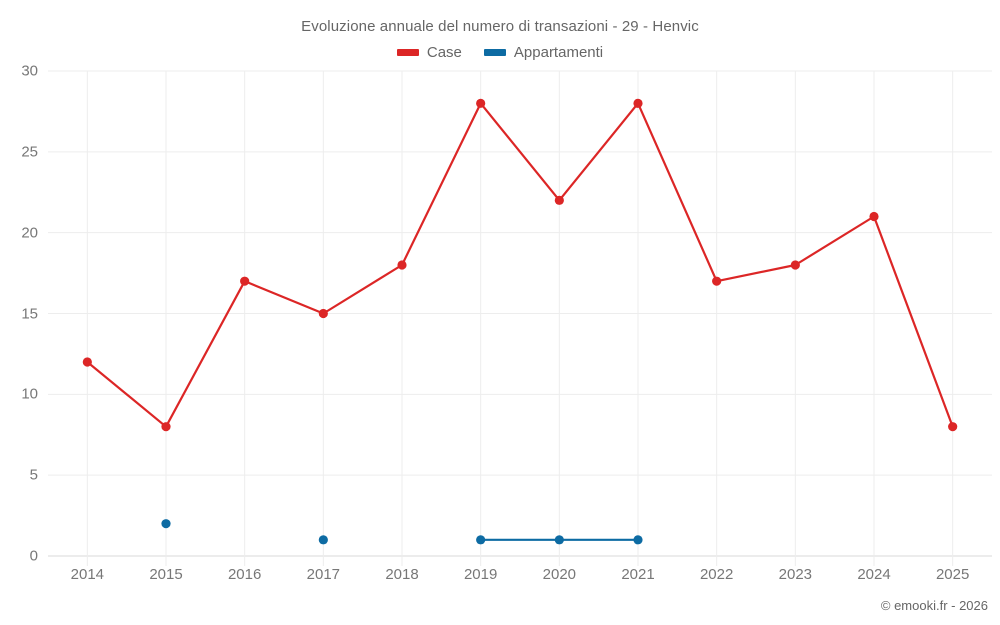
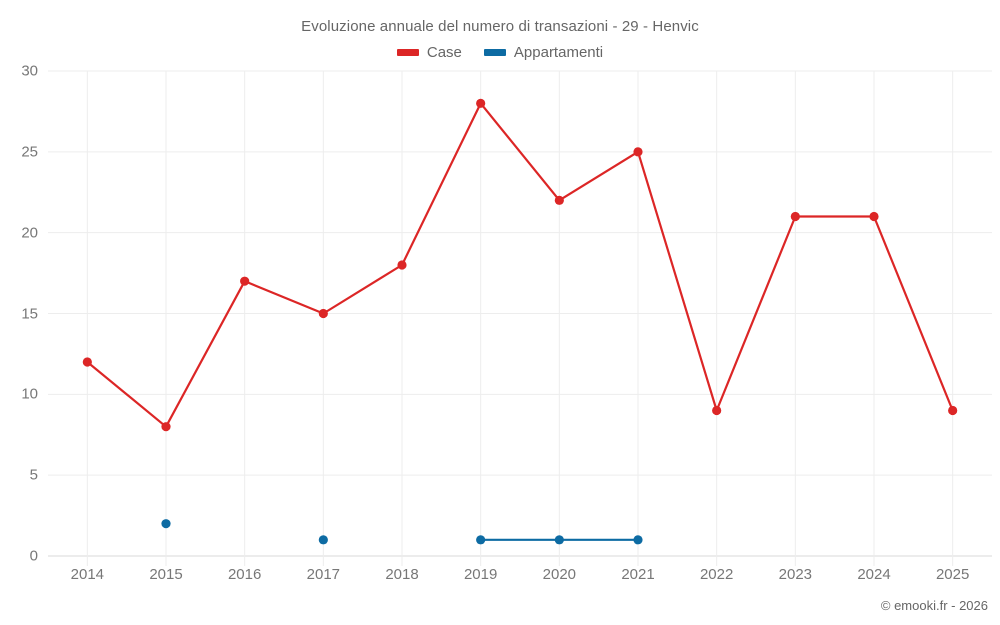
Case/2021: 28 -> 25
Case/2022: 17 -> 9
Case/2023: 18 -> 21
Case/2025: 8 -> 9
